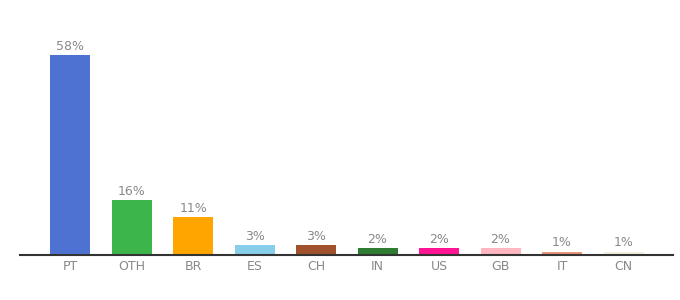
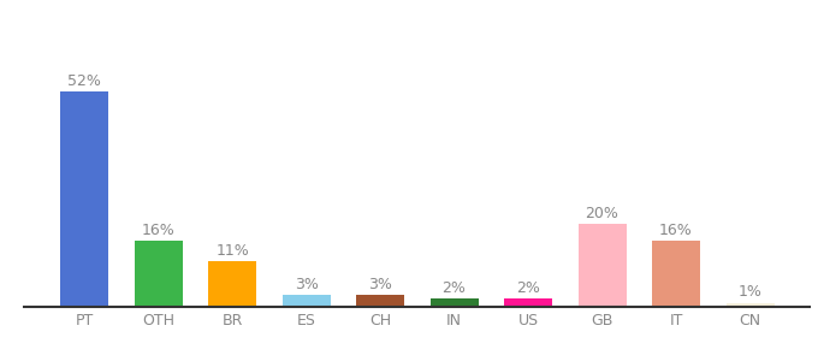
PT: 58% -> 52%
GB: 2% -> 20%
IT: 1% -> 16%
